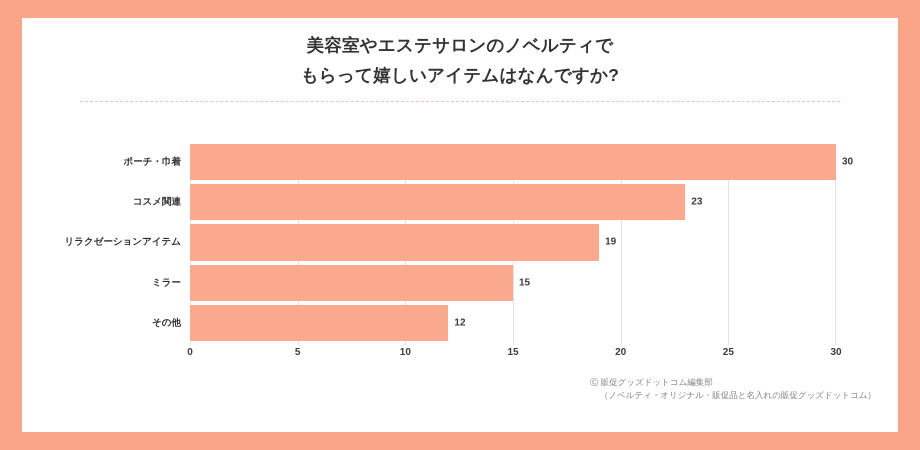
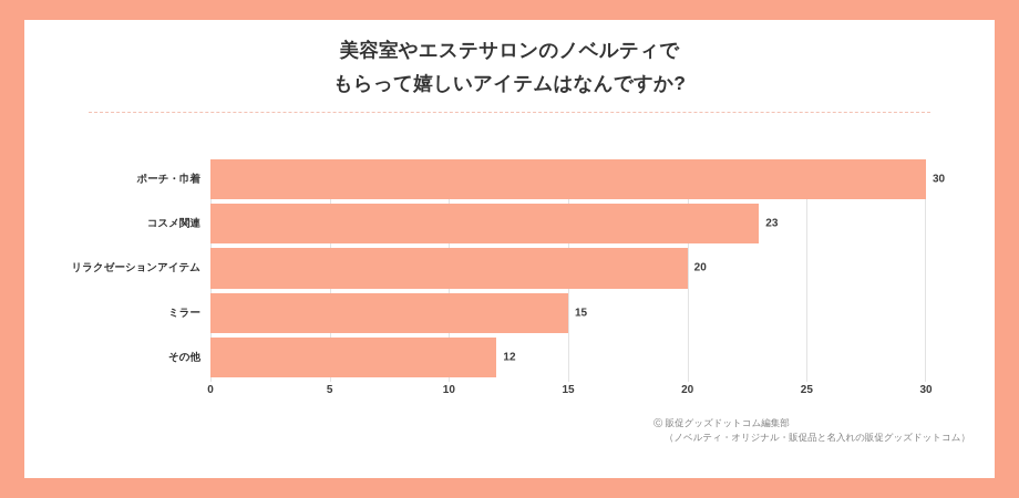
リラクゼーションアイテム: 19 -> 20
